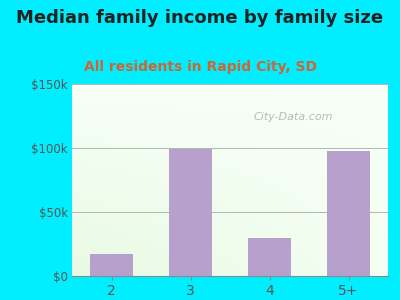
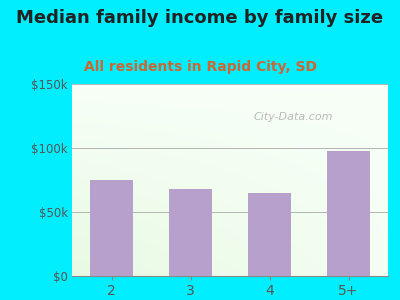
2: $17k -> $75k
3: $99k -> $68k
4: $30k -> $65k
